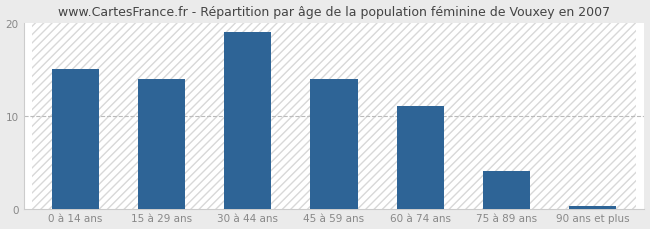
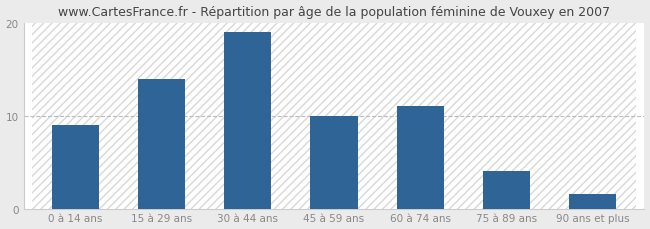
0 à 14 ans: 15.0 -> 9.0
45 à 59 ans: 14.0 -> 10.0
90 ans et plus: 0.3 -> 1.6
